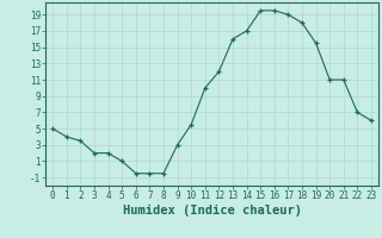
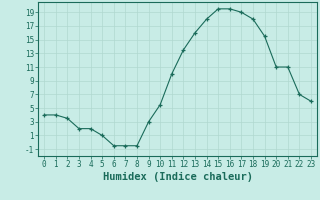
0: 5.0 -> 4.0
12: 12.0 -> 13.5
14: 17.0 -> 18.0
